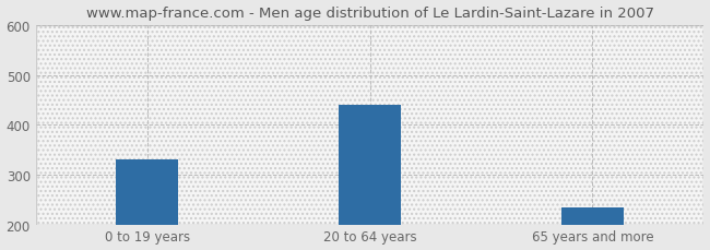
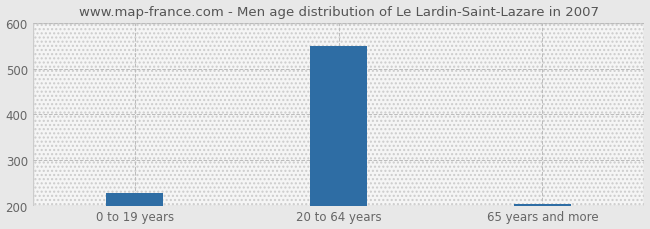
0 to 19 years: 330 -> 228
20 to 64 years: 440 -> 549
65 years and more: 235 -> 204
